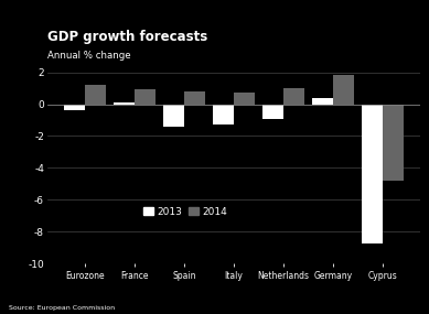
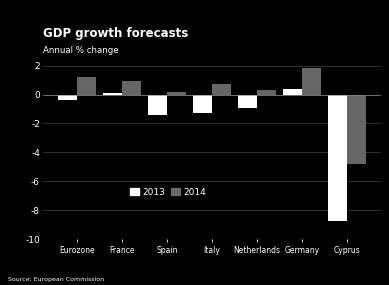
2014/Spain: 0.8 -> 0.2
2014/Netherlands: 1.0 -> 0.3
